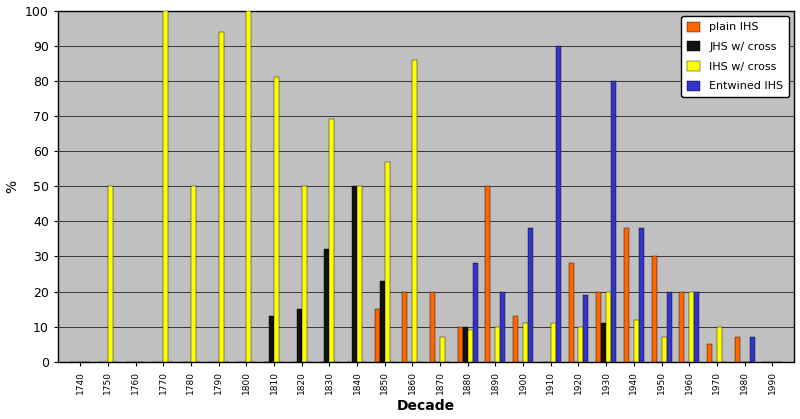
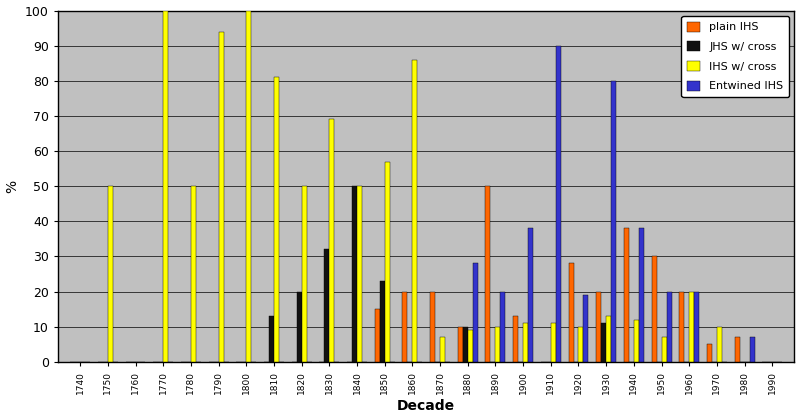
JHS w/ cross/1820: 15 -> 20
IHS w/ cross/1930: 20 -> 13
